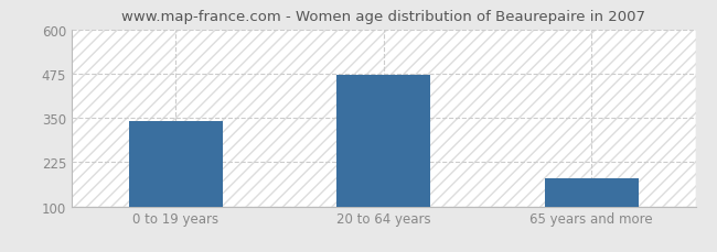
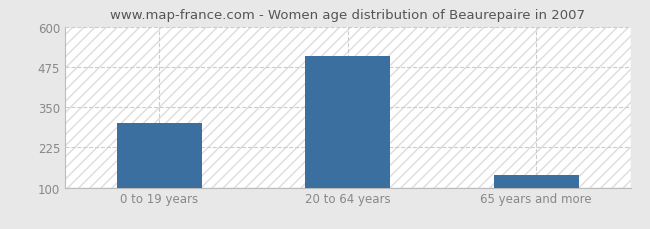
0 to 19 years: 340 -> 300
20 to 64 years: 470 -> 510
65 years and more: 180 -> 140
